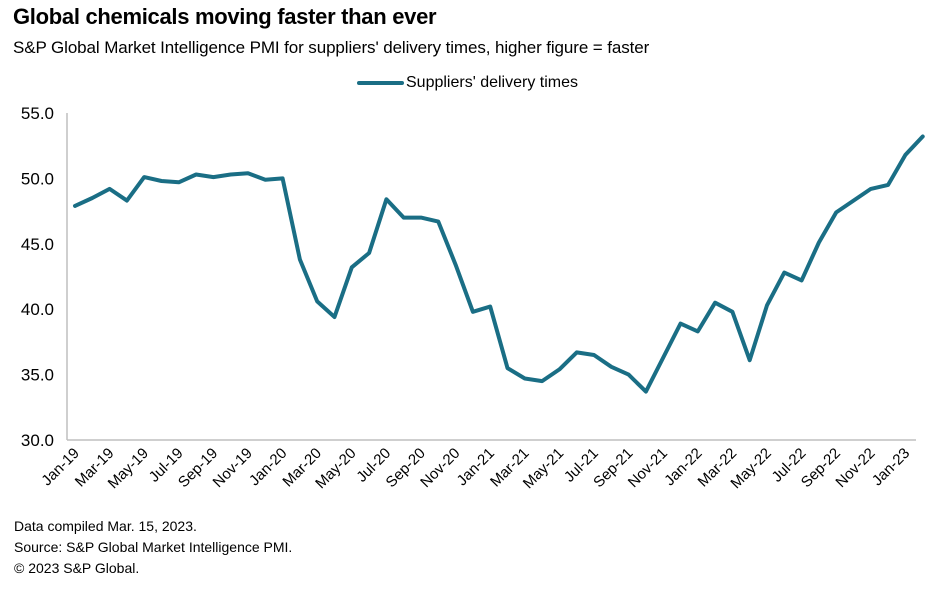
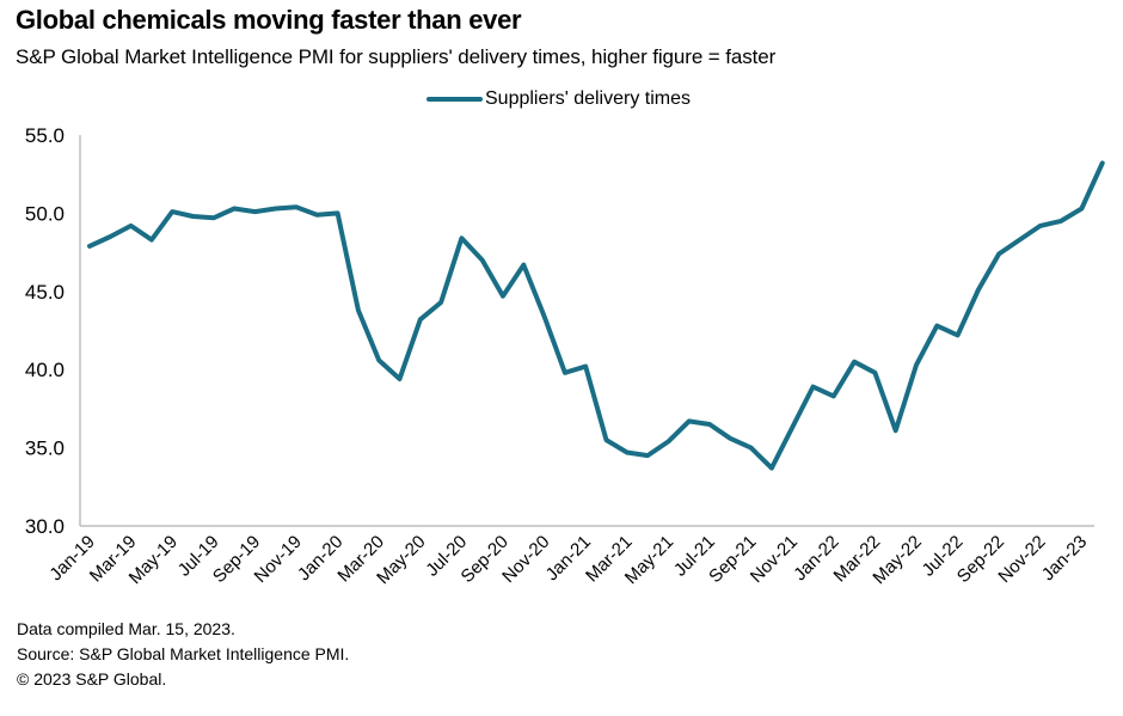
Sep-20: 47.0 -> 44.7
Jan-23: 51.8 -> 50.3
